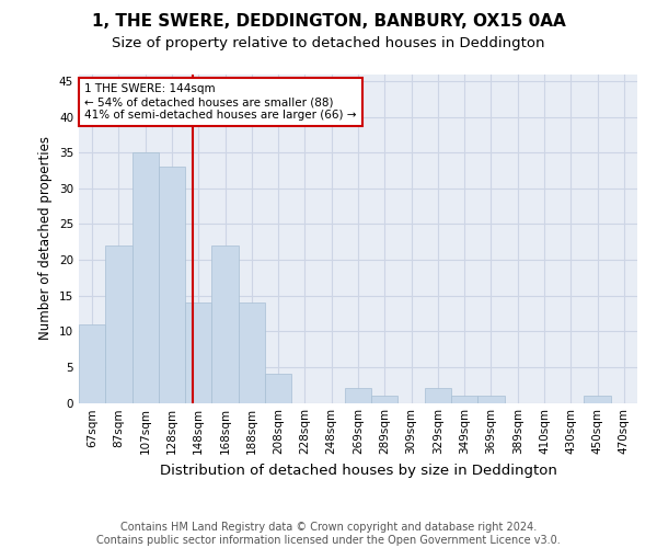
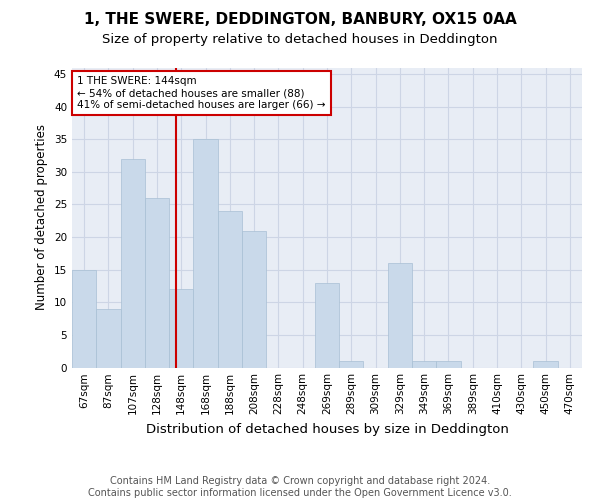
67sqm: 11 -> 15
87sqm: 22 -> 9
107sqm: 35 -> 32
128sqm: 33 -> 26
148sqm: 14 -> 12
168sqm: 22 -> 35
188sqm: 14 -> 24
208sqm: 4 -> 21
269sqm: 2 -> 13
329sqm: 2 -> 16
